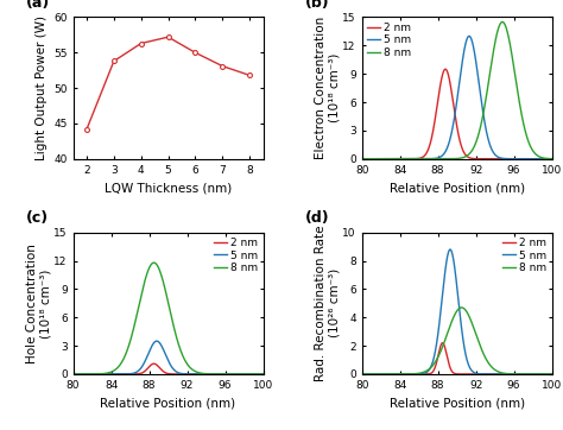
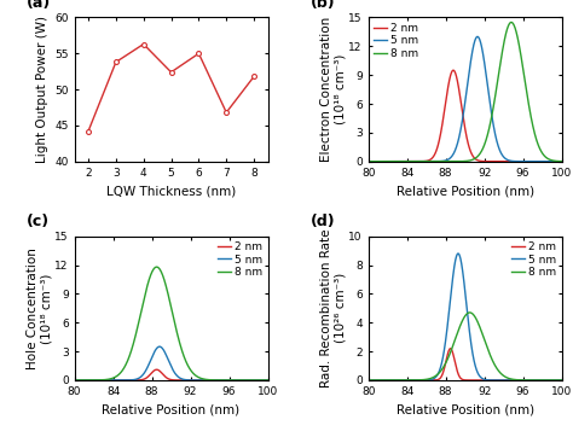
5: 57.2 -> 52.4
7: 53.1 -> 46.8
